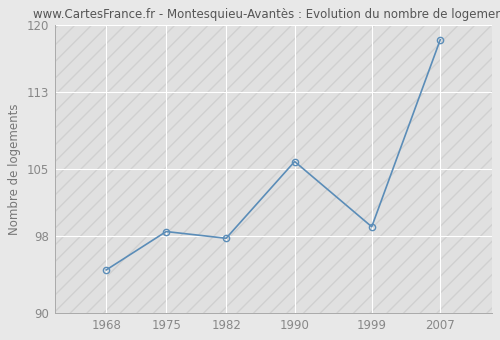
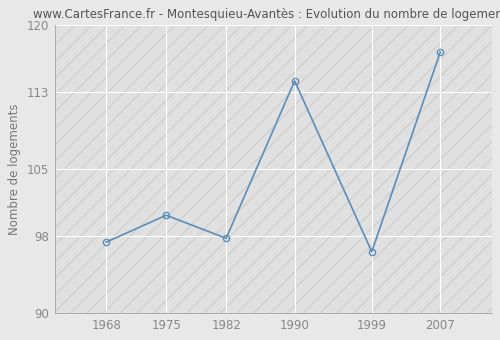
1968: 94.5 -> 97.4
1975: 98.5 -> 100.2
1990: 105.8 -> 114.2
1999: 99.0 -> 96.4
2007: 118.5 -> 117.2
